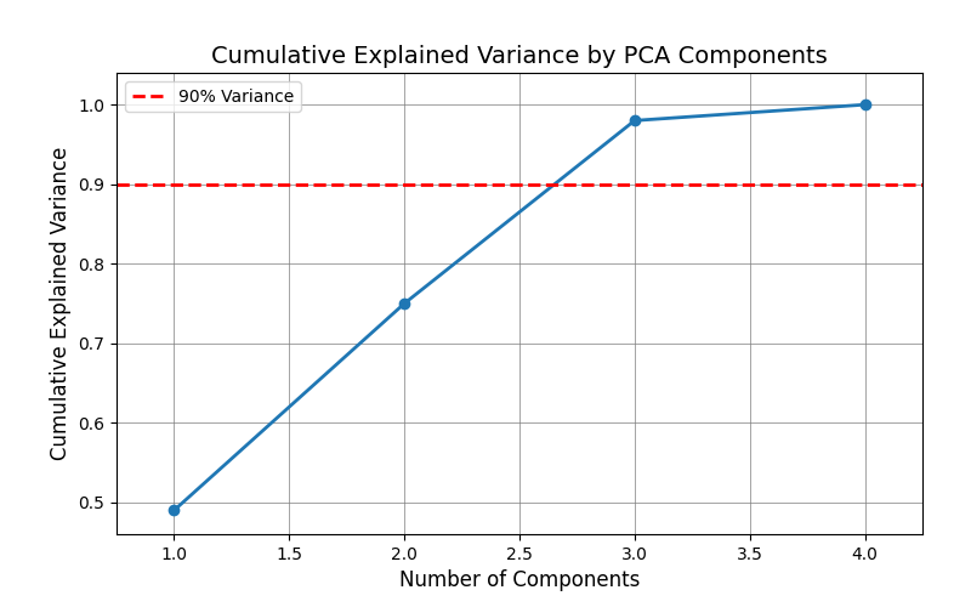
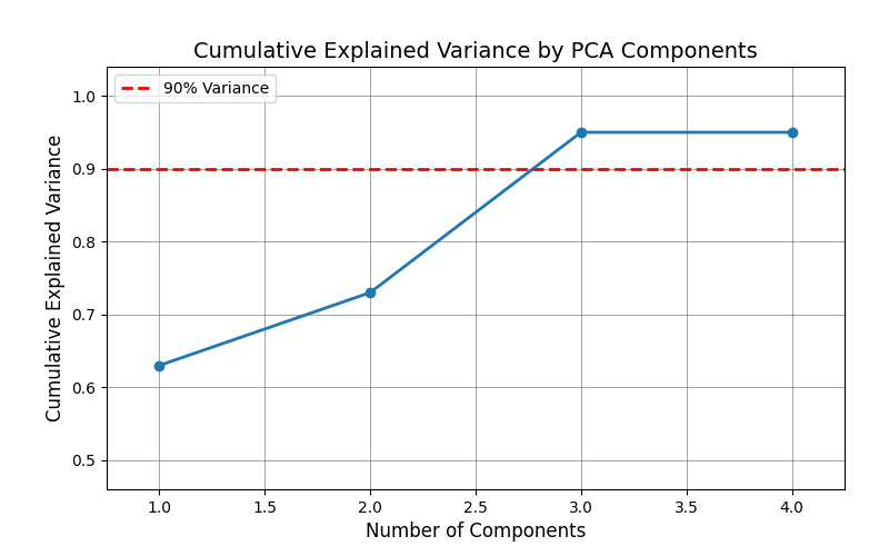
1.0: 0.49 -> 0.63
2.0: 0.75 -> 0.73
3.0: 0.98 -> 0.95
4.0: 1.00 -> 0.95
